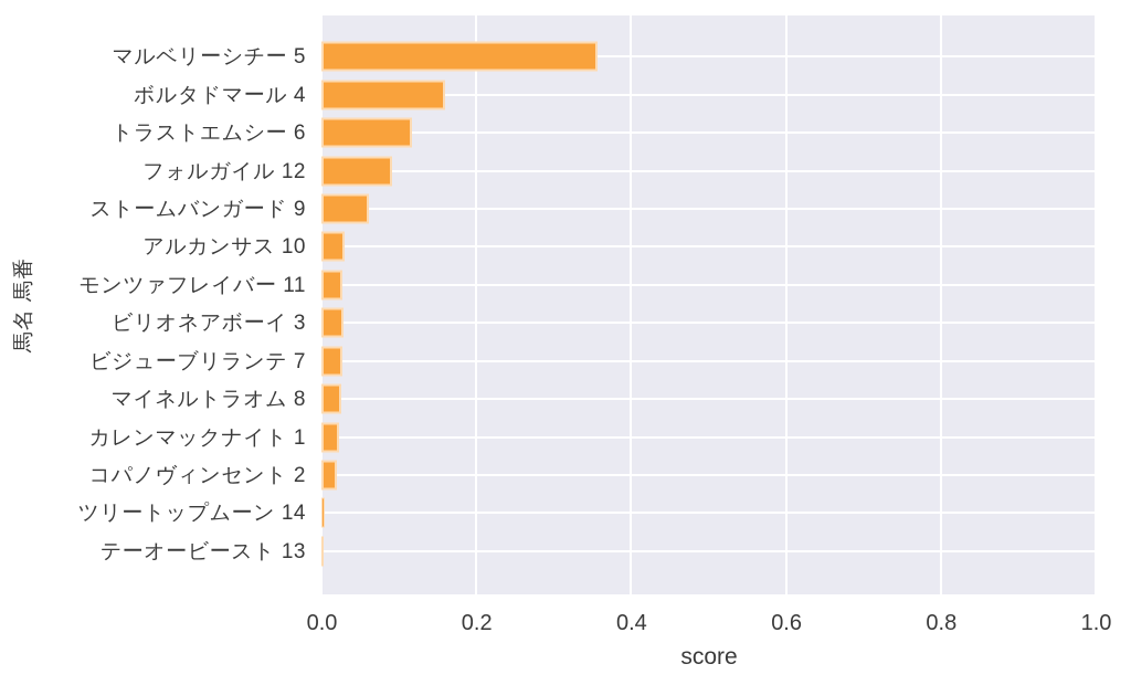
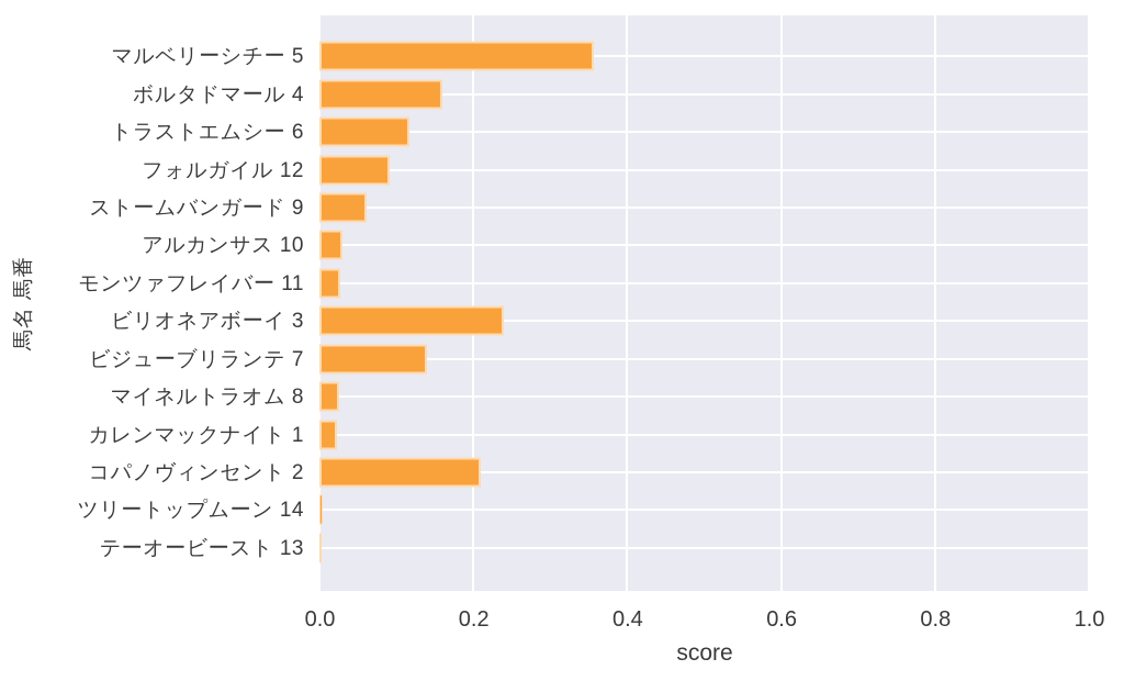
ビリオネアボーイ 3: 0.03 -> 0.24
ビジューブリランテ 7: 0.03 -> 0.14
コパノヴィンセント 2: 0.02 -> 0.21
